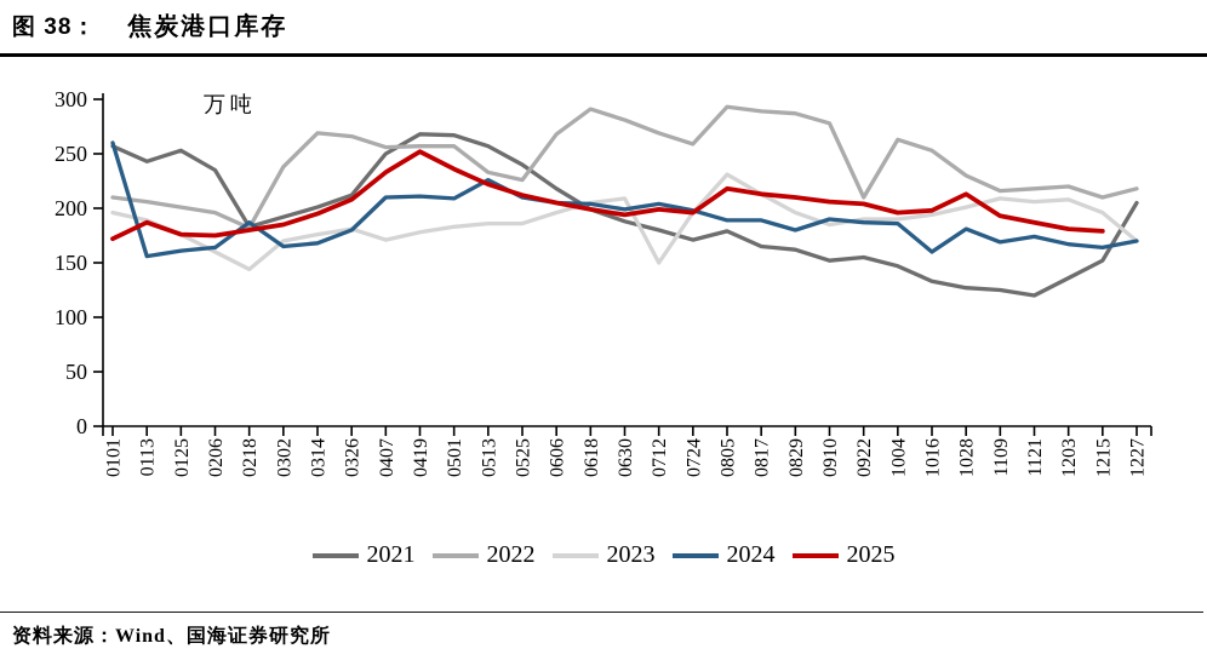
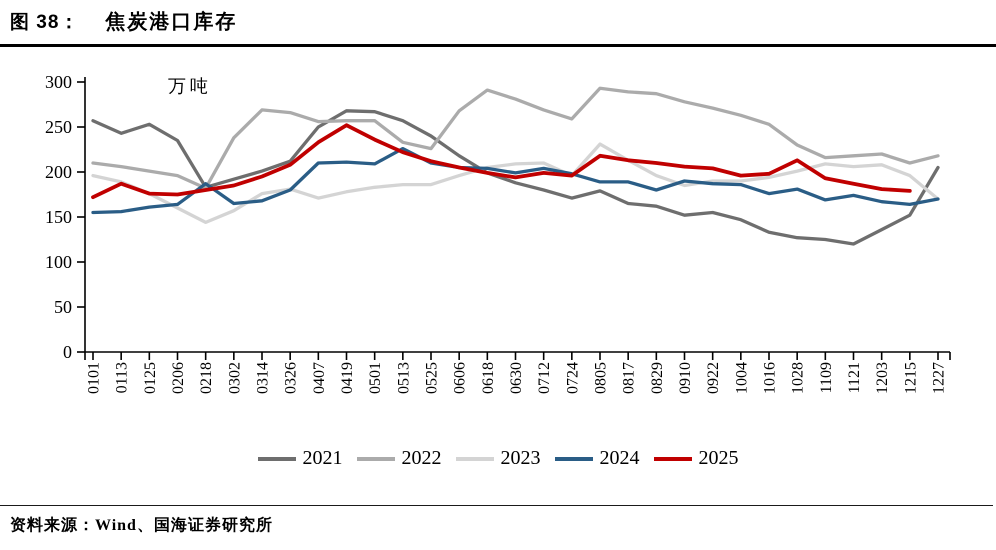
2024/0101: 260 -> 160
2023/0302: 170 -> 160
2023/0712: 150 -> 210
2022/0922: 210 -> 270
2024/1016: 160 -> 180
